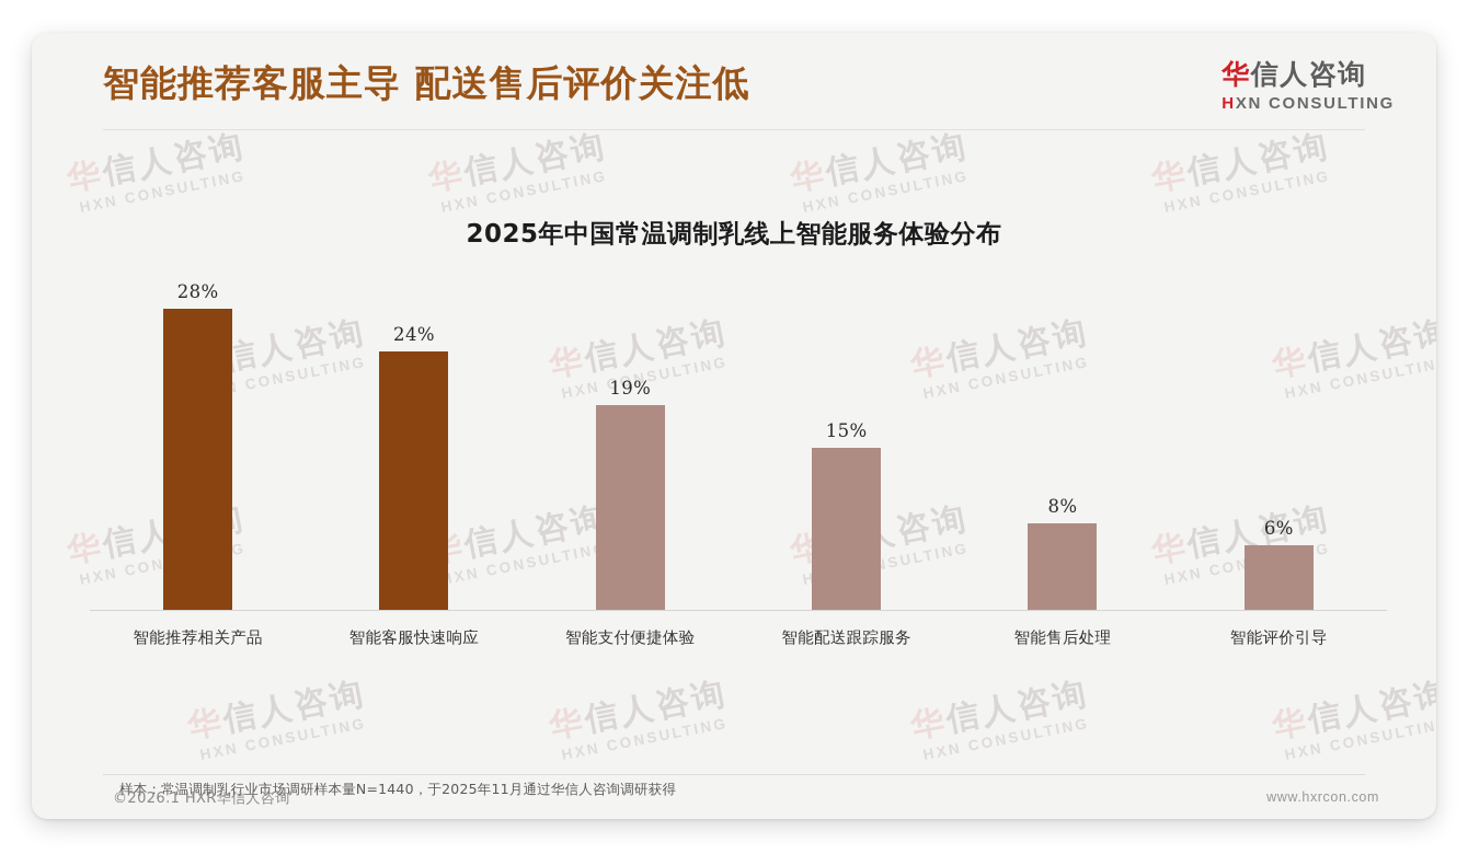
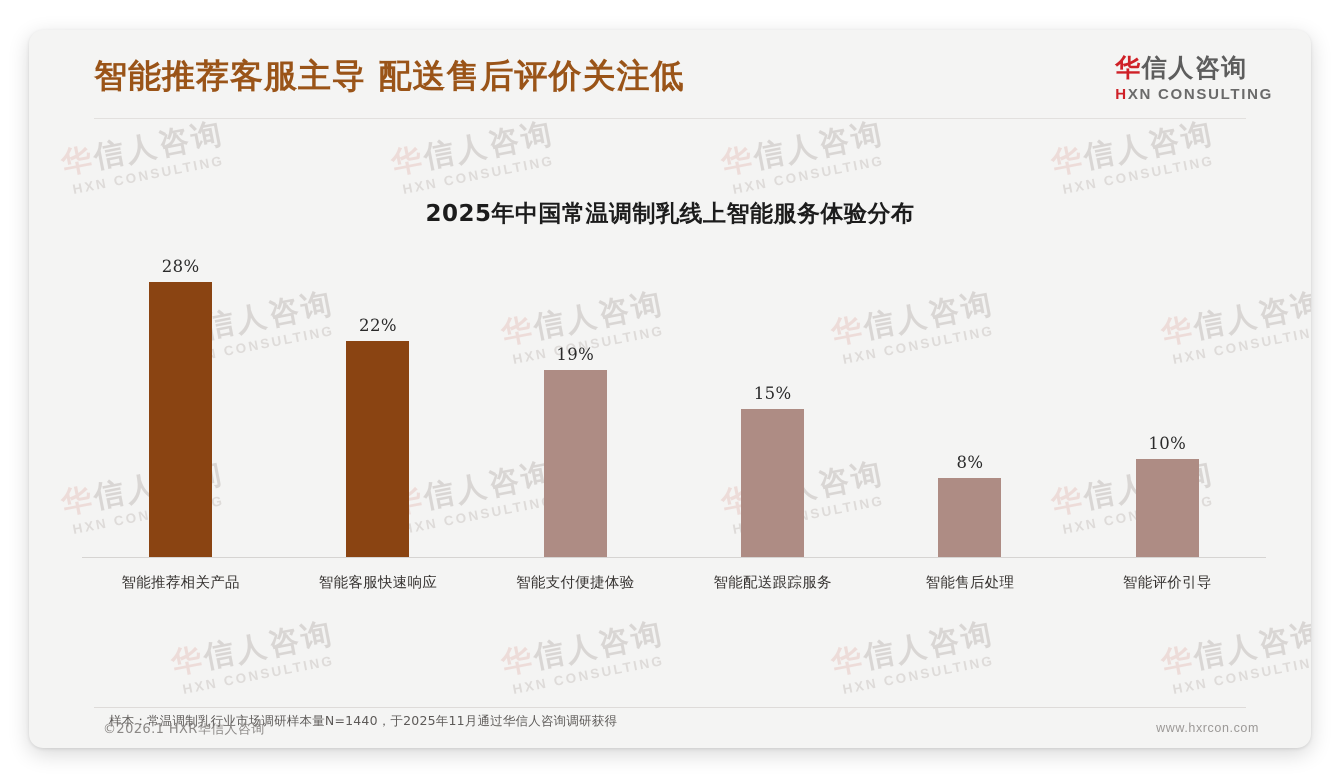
智能客服快速响应: 24% -> 22%
智能评价引导: 6% -> 10%
